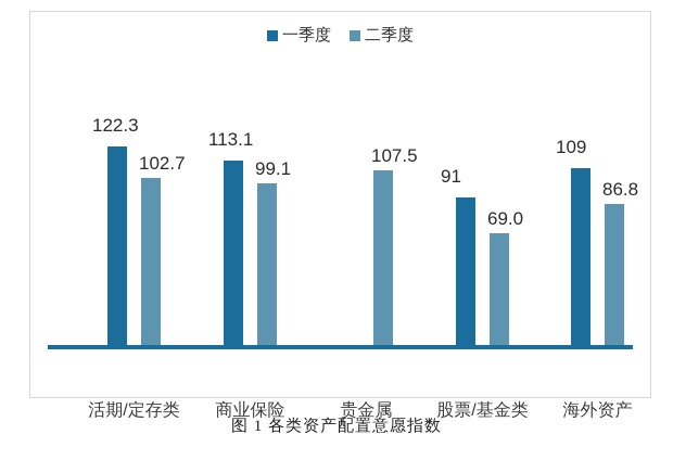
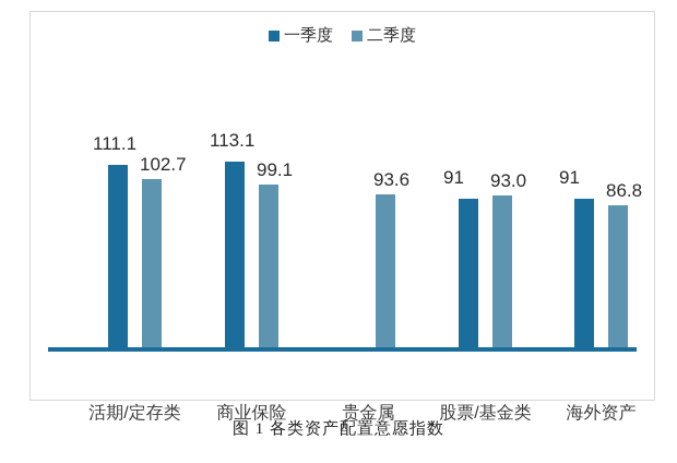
一季度/活期/定存类: 122.3 -> 111.1
二季度/贵金属: 107.5 -> 93.6
二季度/股票/基金类: 69.0 -> 93.0
一季度/海外资产: 109 -> 91
